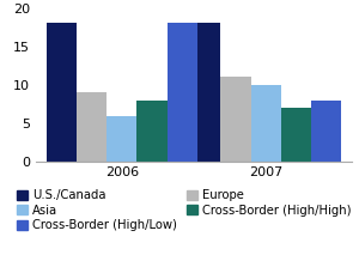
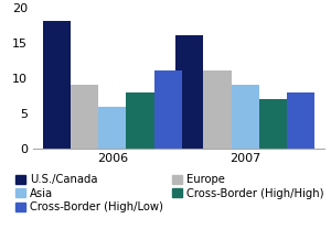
Cross-Border (High/Low)/2006: 18 -> 11
U.S./Canada/2007: 18 -> 16
Asia/2007: 10 -> 9
